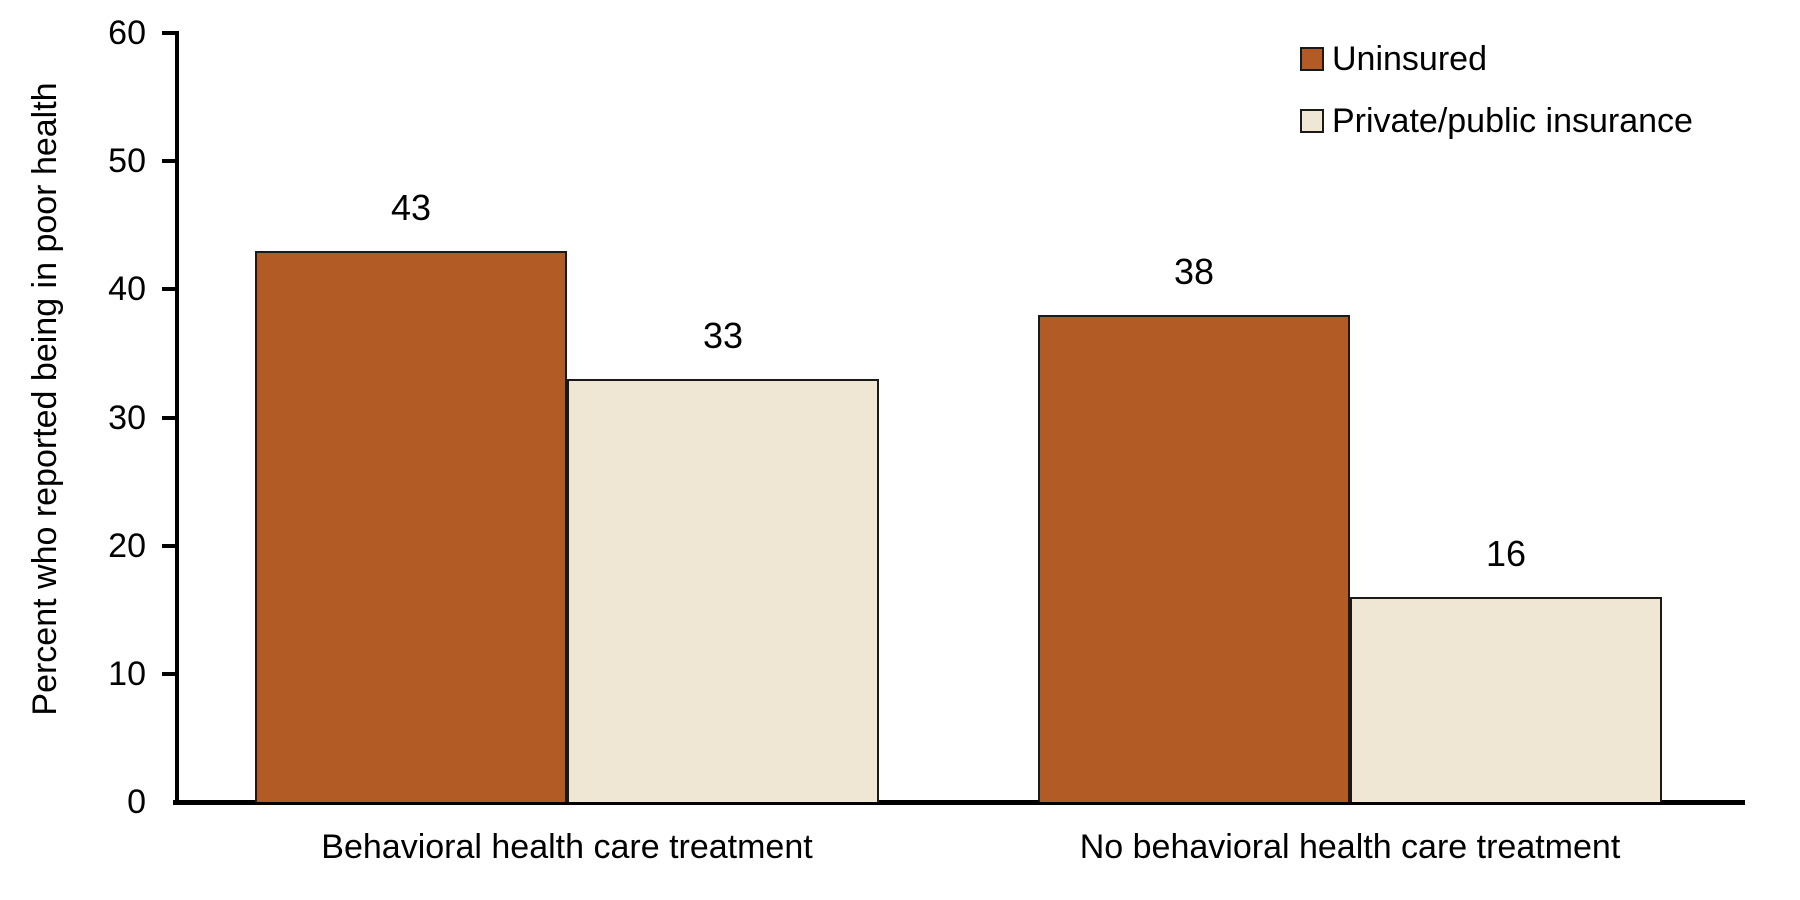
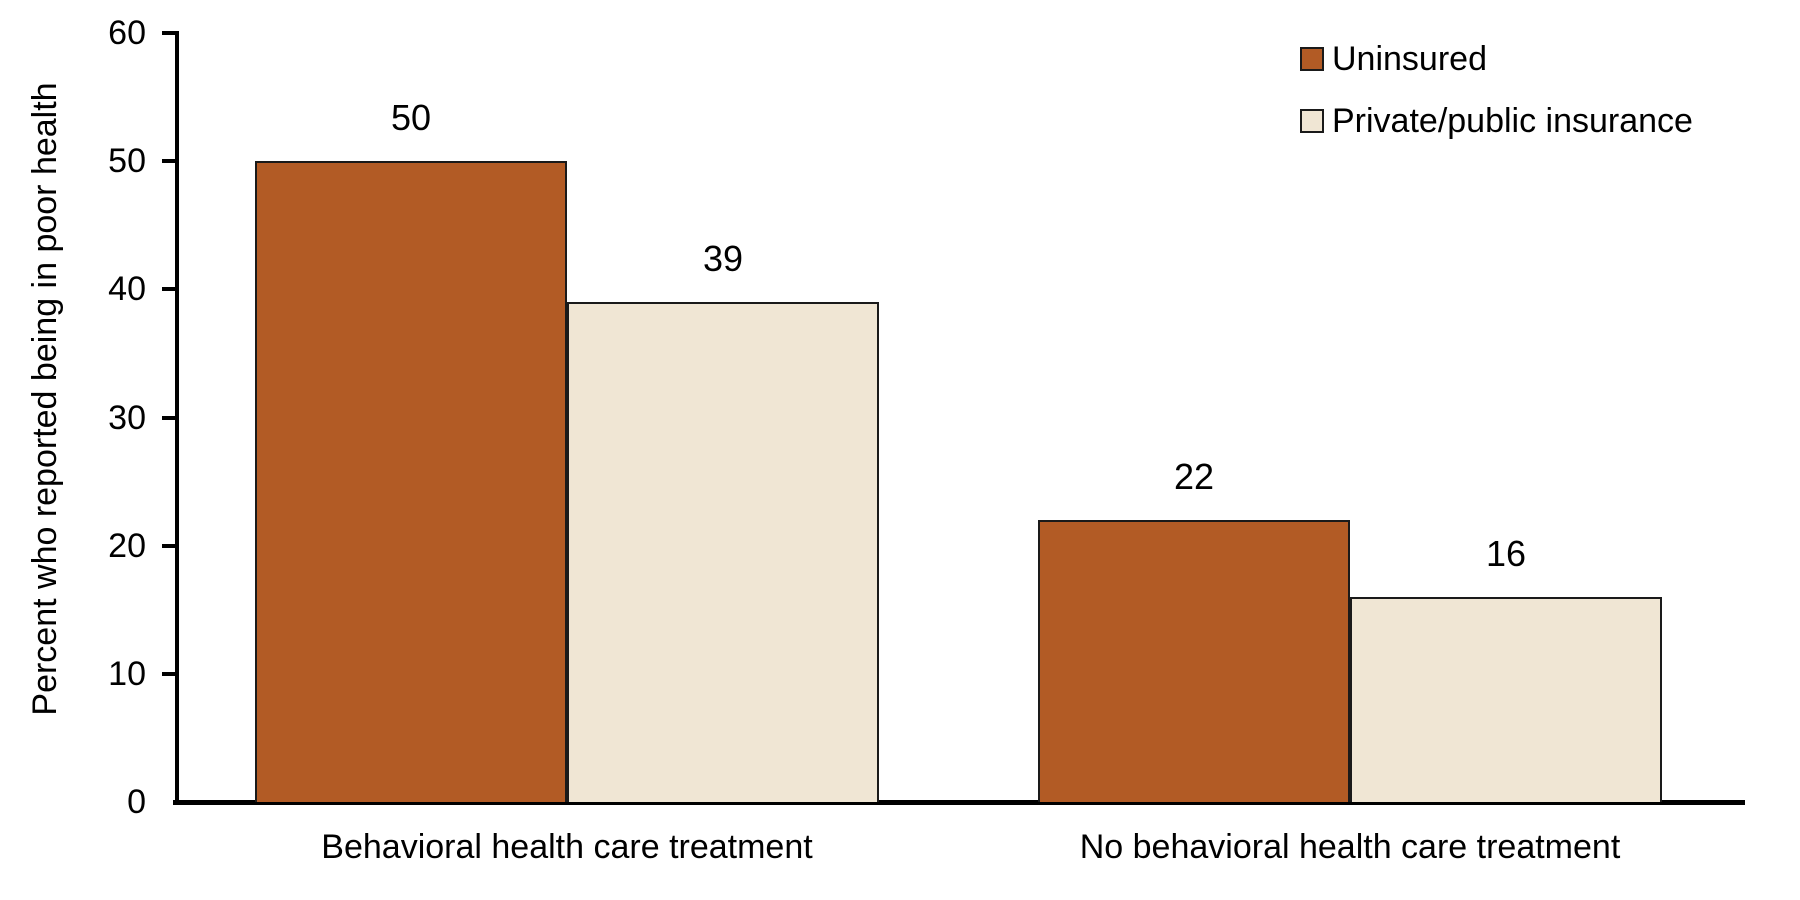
Uninsured/Behavioral health care treatment: 43 -> 50
Private/public insurance/Behavioral health care treatment: 33 -> 39
Uninsured/No behavioral health care treatment: 38 -> 22
